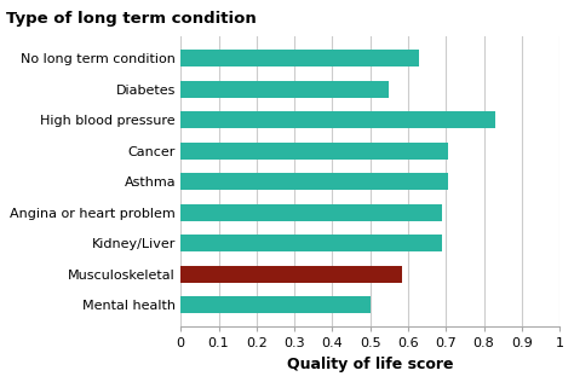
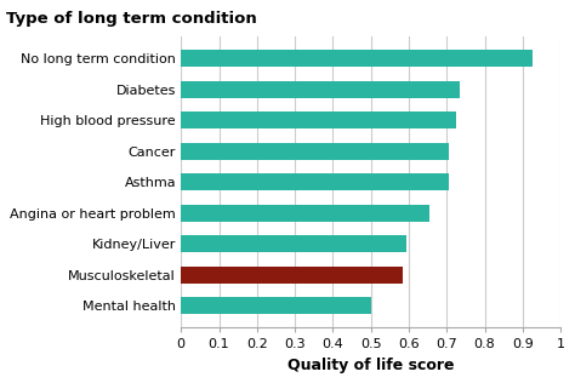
No long term condition: 0.630 -> 0.925
Diabetes: 0.550 -> 0.735
High blood pressure: 0.830 -> 0.725
Angina or heart problem: 0.690 -> 0.655
Kidney/Liver: 0.690 -> 0.595
